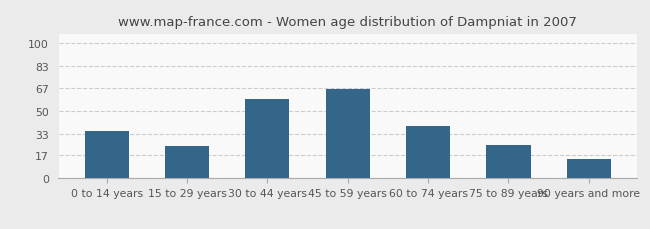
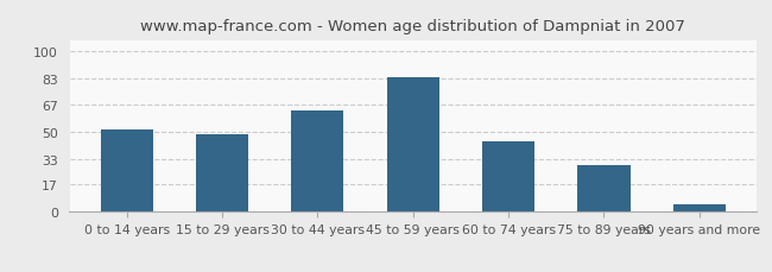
0 to 14 years: 35 -> 51
15 to 29 years: 24 -> 48
30 to 44 years: 59 -> 63
45 to 59 years: 66 -> 84
60 to 74 years: 39 -> 44
75 to 89 years: 25 -> 29
90 years and more: 14 -> 5
